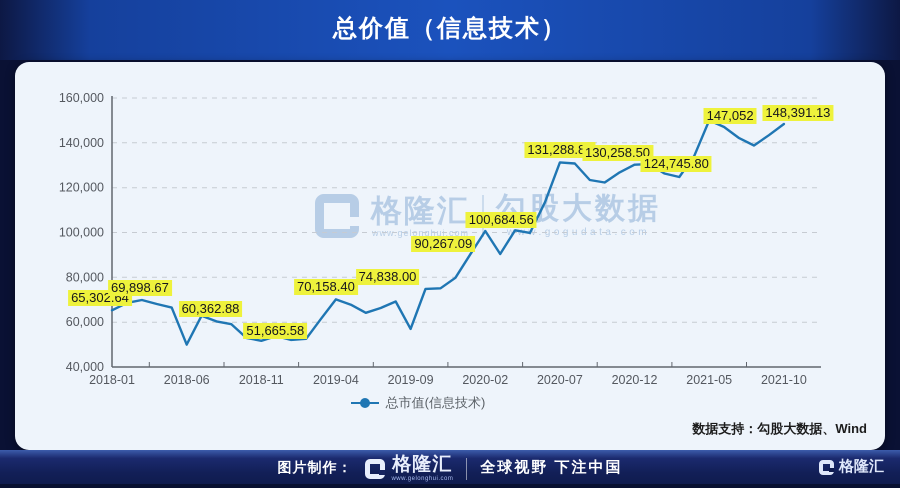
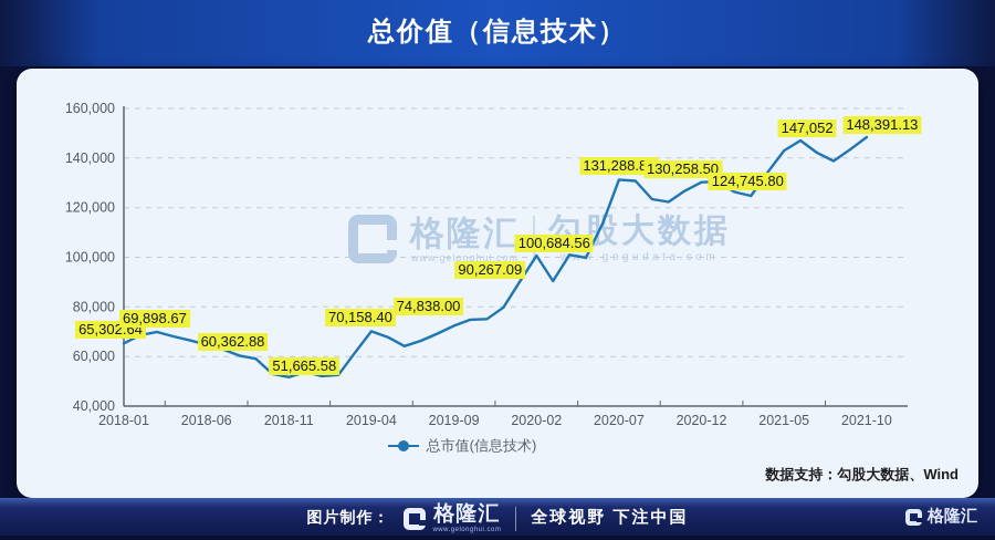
2018-06: 50000 -> 65000
2019-09: 57000 -> 72000
2021-05: 150000 -> 143000
